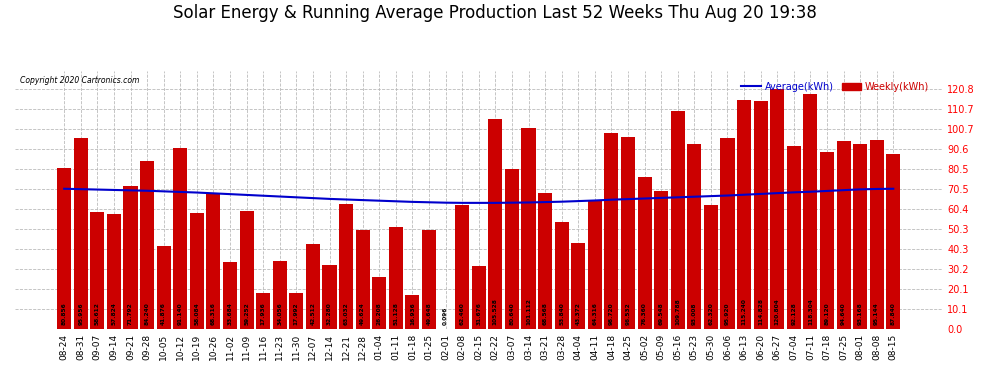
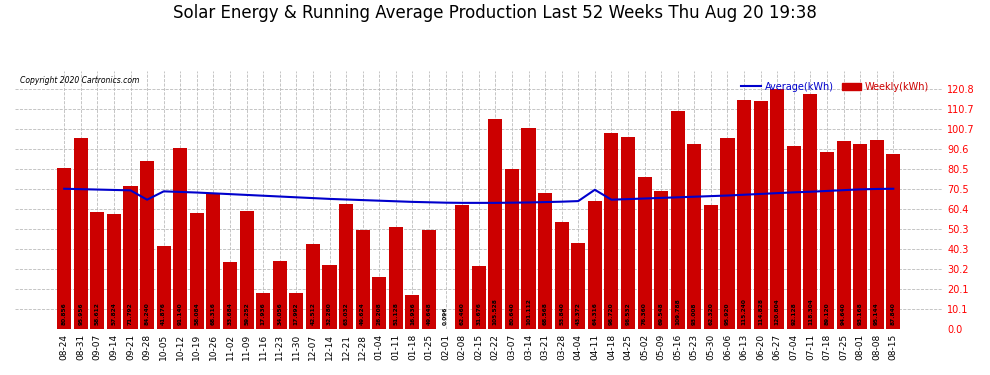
Average(kWh)/09-28: 70 -> 65
Average(kWh)/04-11: 65 -> 70
